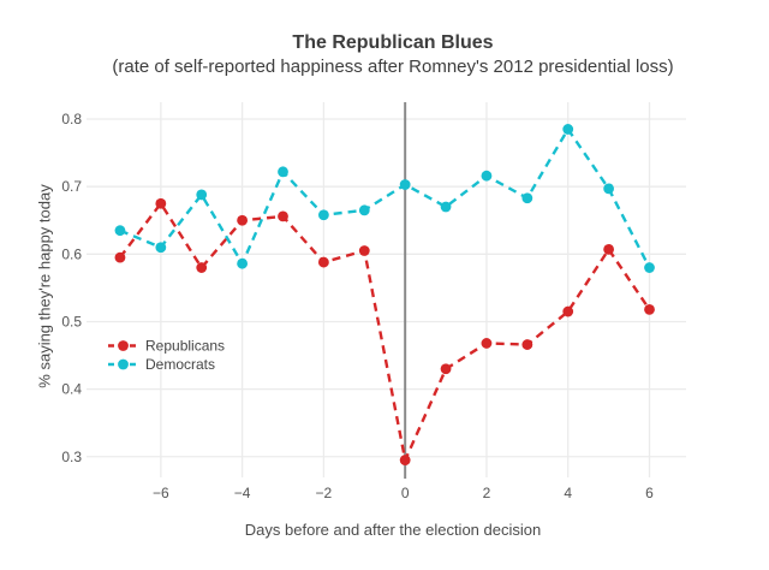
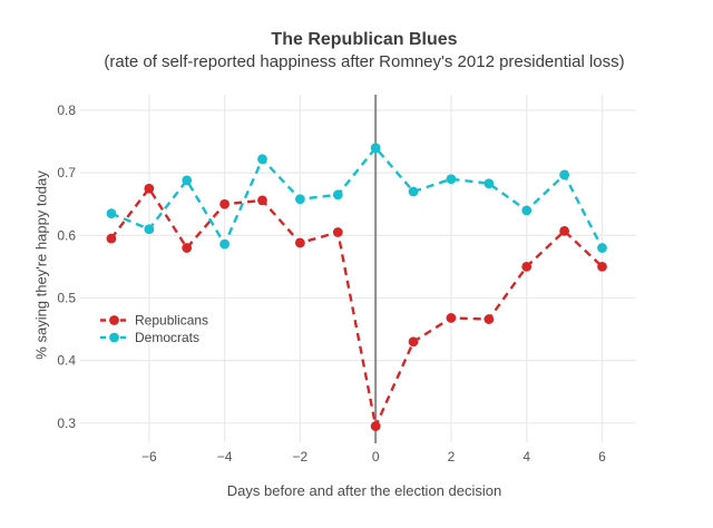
Democrats/0: 0.70 -> 0.74
Democrats/2: 0.72 -> 0.69
Republicans/4: 0.52 -> 0.55
Democrats/4: 0.79 -> 0.64
Republicans/6: 0.52 -> 0.55
